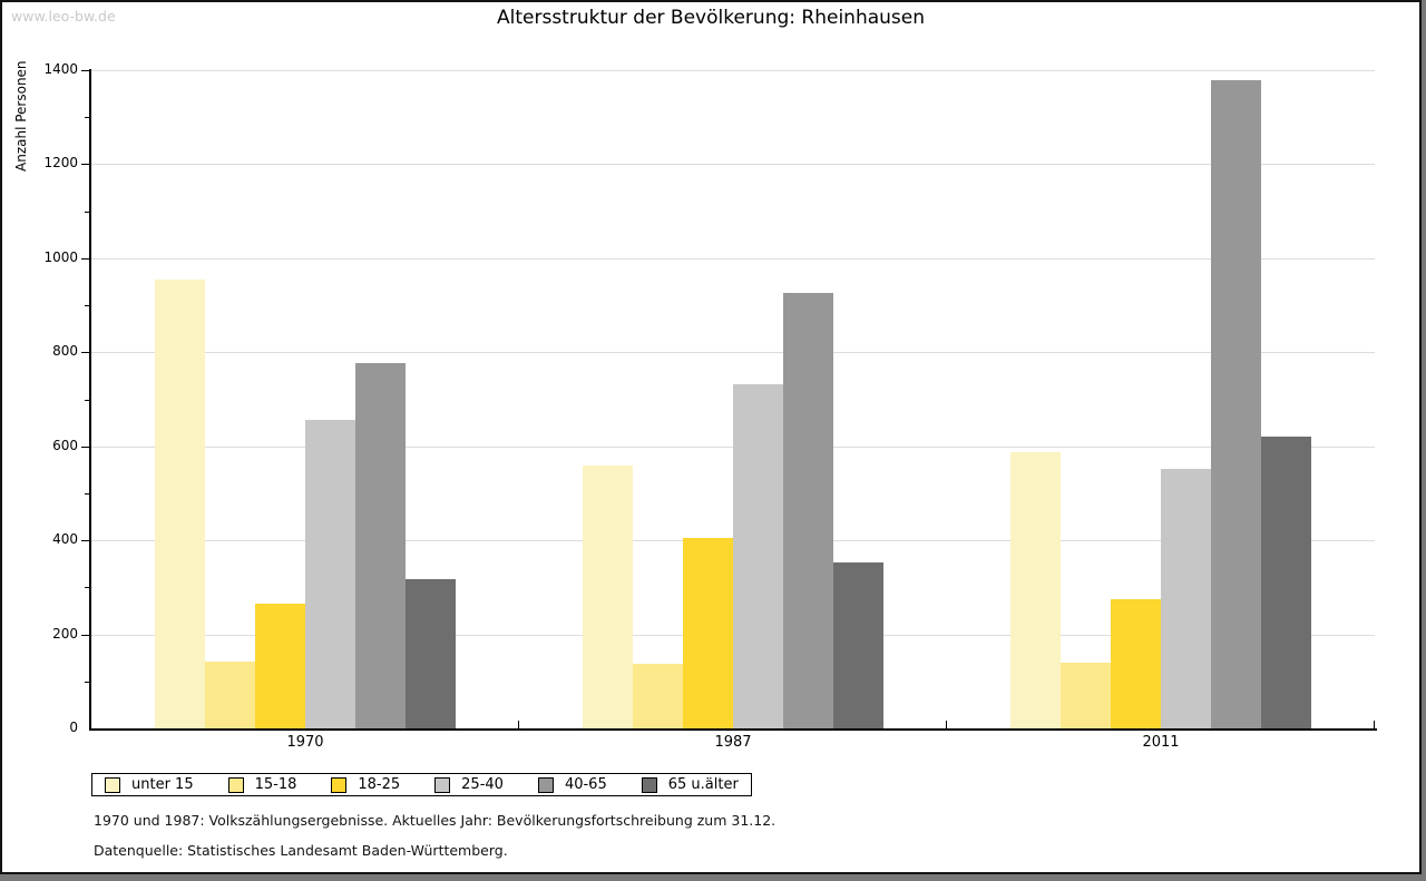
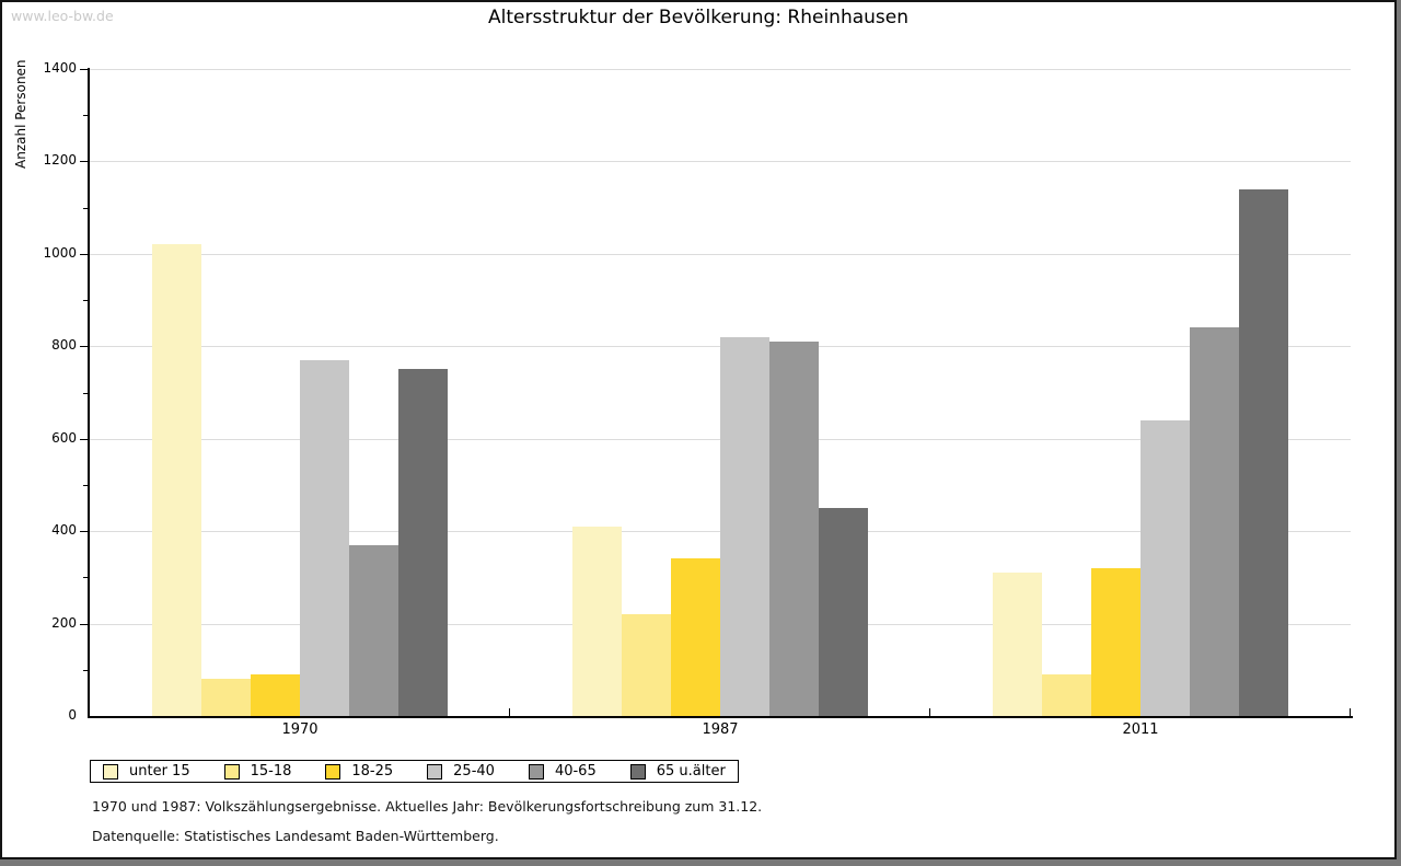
unter 15/1970: 960 -> 1020
15-18/1970: 140 -> 80
18-25/1970: 260 -> 90
25-40/1970: 660 -> 770
40-65/1970: 780 -> 370
65 u.älter/1970: 320 -> 750
unter 15/1987: 560 -> 410
15-18/1987: 140 -> 220
18-25/1987: 400 -> 340
25-40/1987: 730 -> 820
40-65/1987: 930 -> 810
65 u.älter/1987: 350 -> 450
unter 15/2011: 590 -> 310
15-18/2011: 140 -> 90
18-25/2011: 280 -> 320
25-40/2011: 550 -> 640
40-65/2011: 1380 -> 840
65 u.älter/2011: 620 -> 1140
